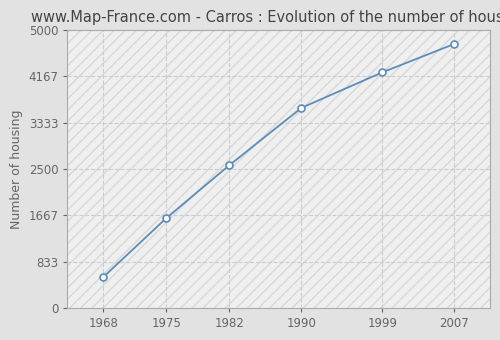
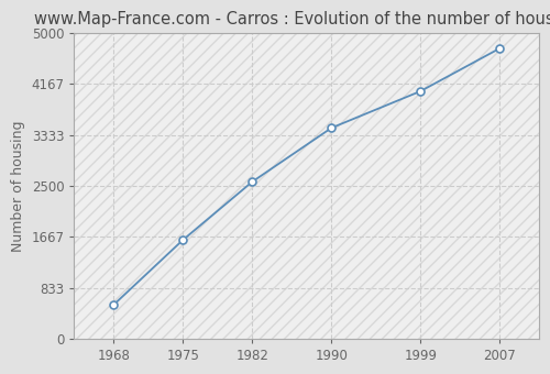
1990: 3600 -> 3450
1999: 4240 -> 4050
